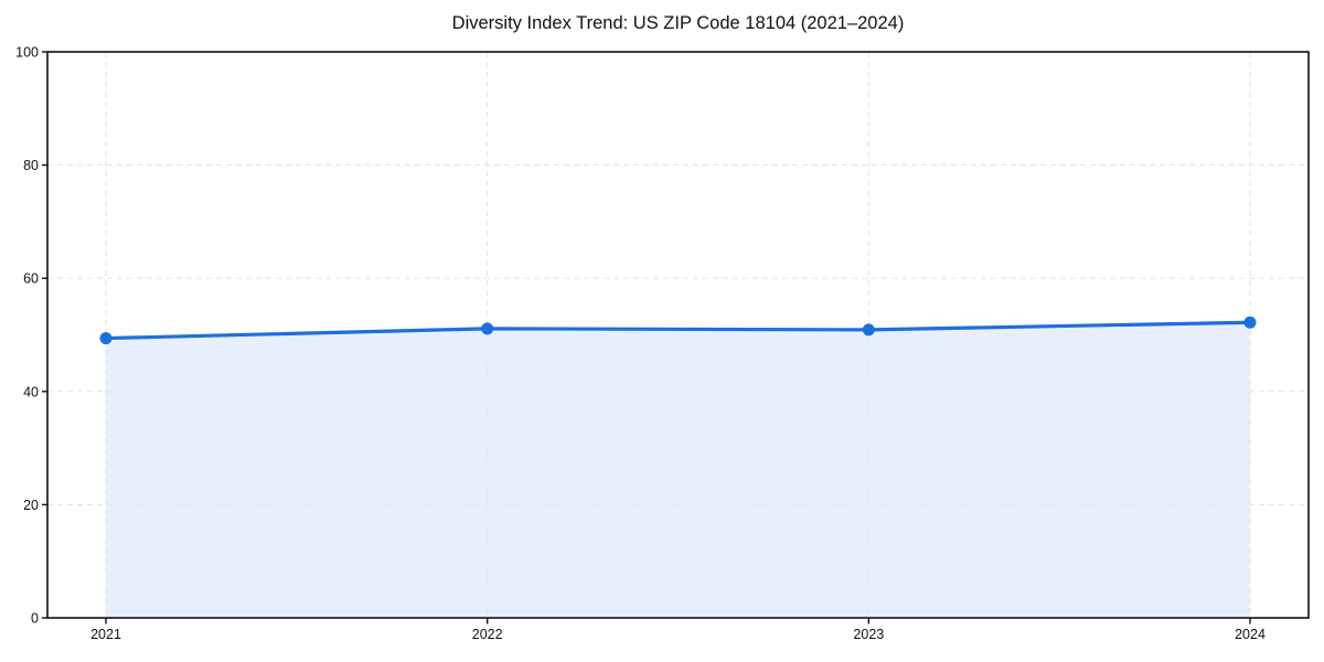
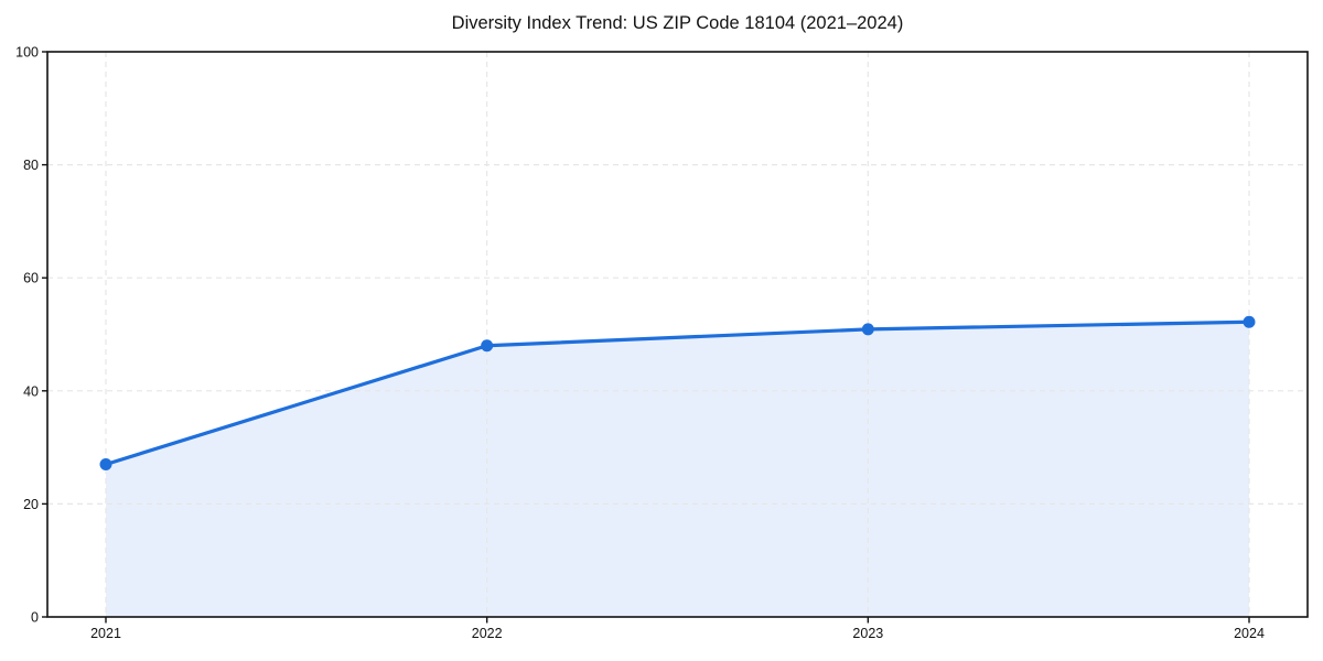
2021: 49 -> 27
2022: 51 -> 48
